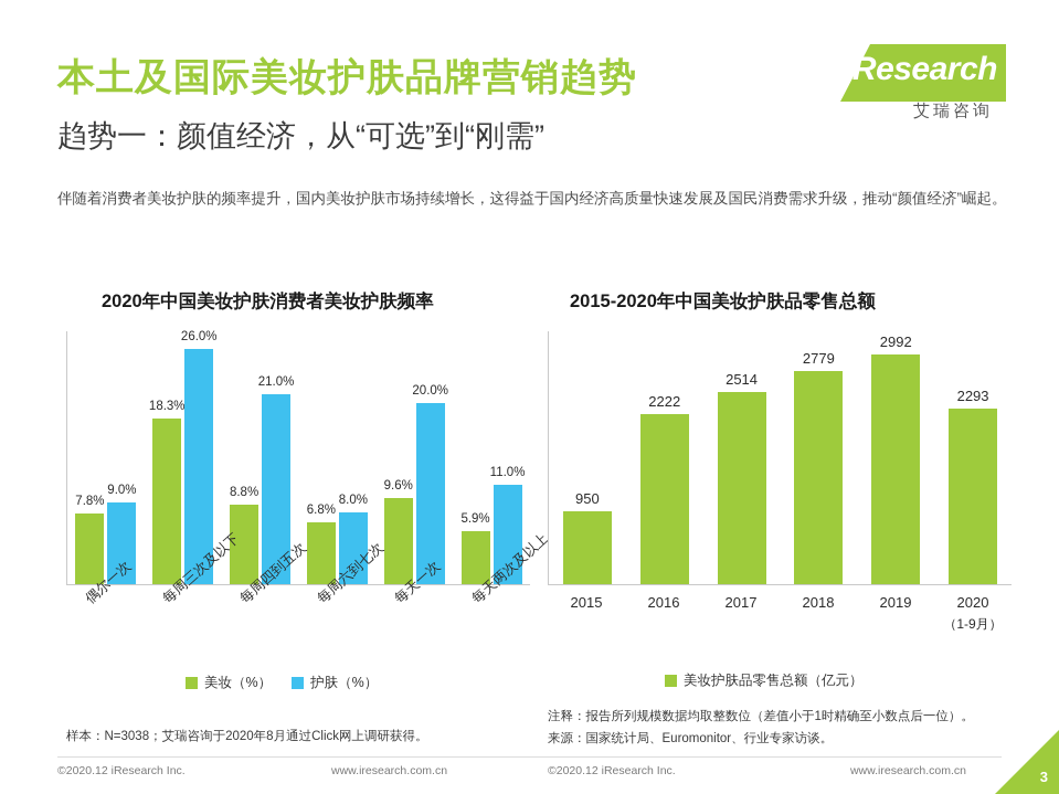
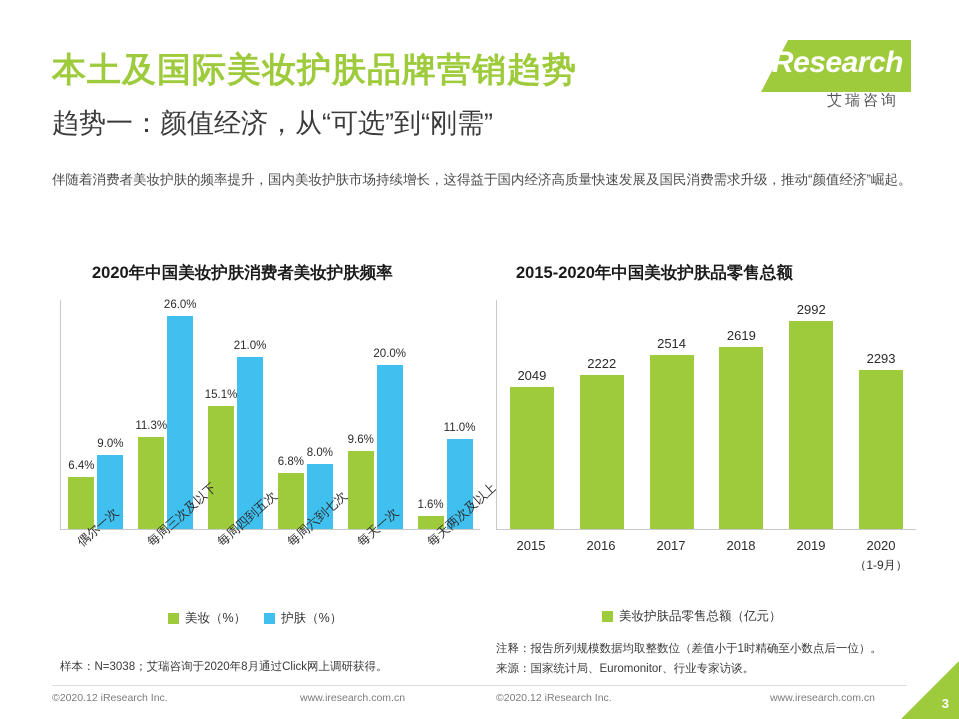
2020年中国美妆护肤消费者美妆护肤频率/美妆（%）/偶尔一次: 7.8% -> 6.4%
2020年中国美妆护肤消费者美妆护肤频率/美妆（%）/每周三次及以下: 18.3% -> 11.3%
2020年中国美妆护肤消费者美妆护肤频率/美妆（%）/每周四到五次: 8.8% -> 15.1%
2020年中国美妆护肤消费者美妆护肤频率/美妆（%）/每天两次及以上: 5.9% -> 1.6%
2015-2020年中国美妆护肤品零售总额/2015: 950 -> 2049
2015-2020年中国美妆护肤品零售总额/2018: 2779 -> 2619
